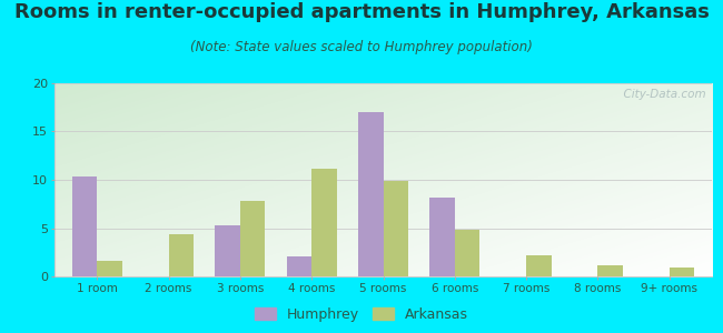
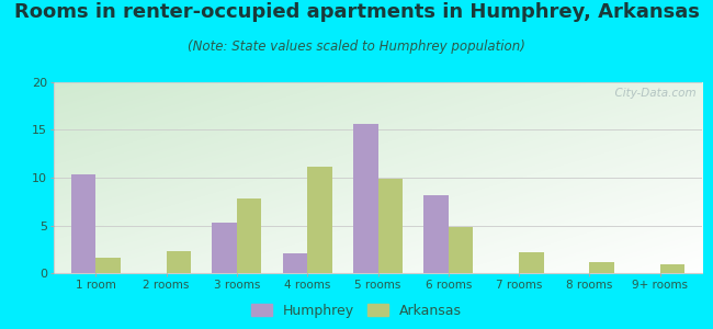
Arkansas/2 rooms: 4.4 -> 2.3
Humphrey/5 rooms: 17.0 -> 15.6
